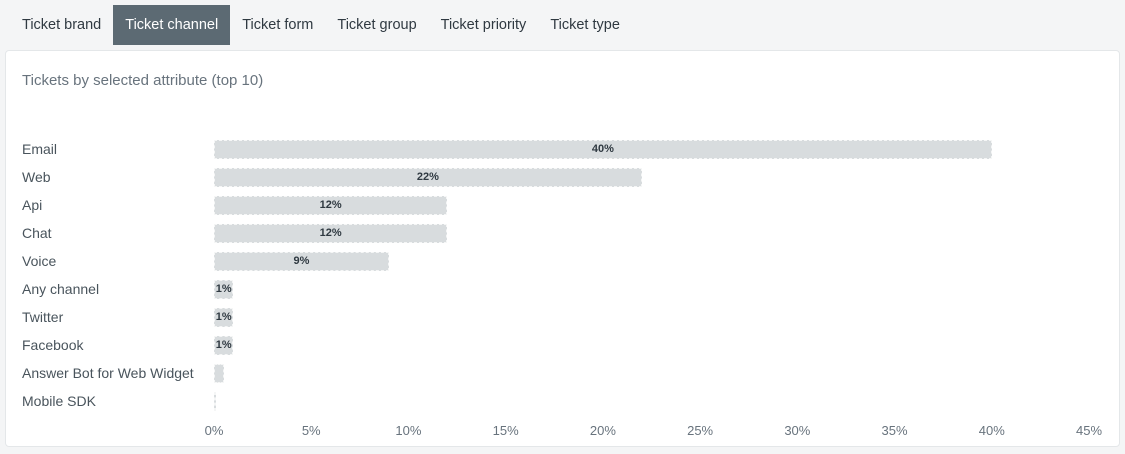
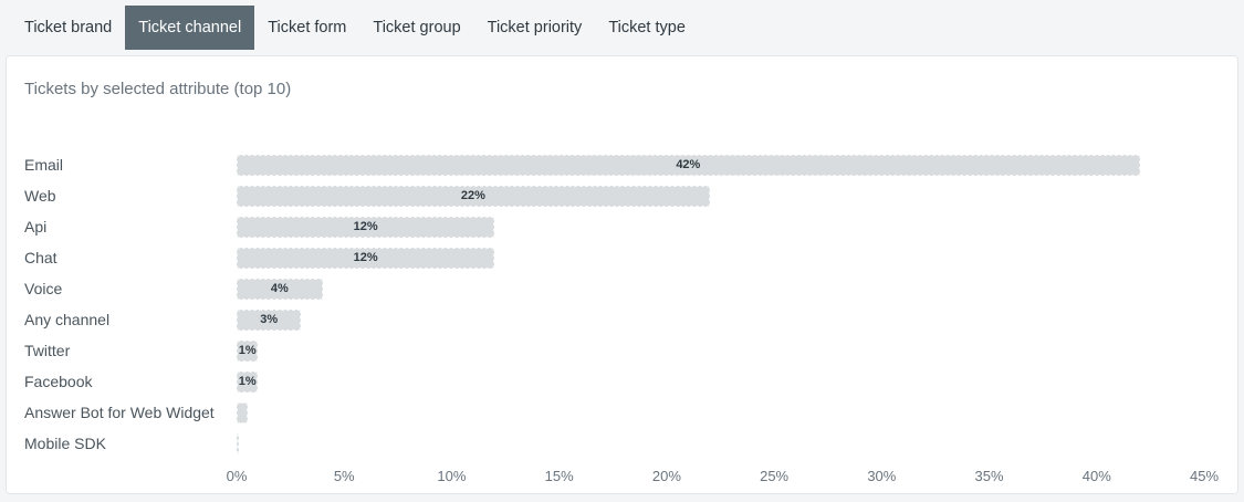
Email: 40% -> 42%
Voice: 9% -> 4%
Any channel: 1% -> 3%
